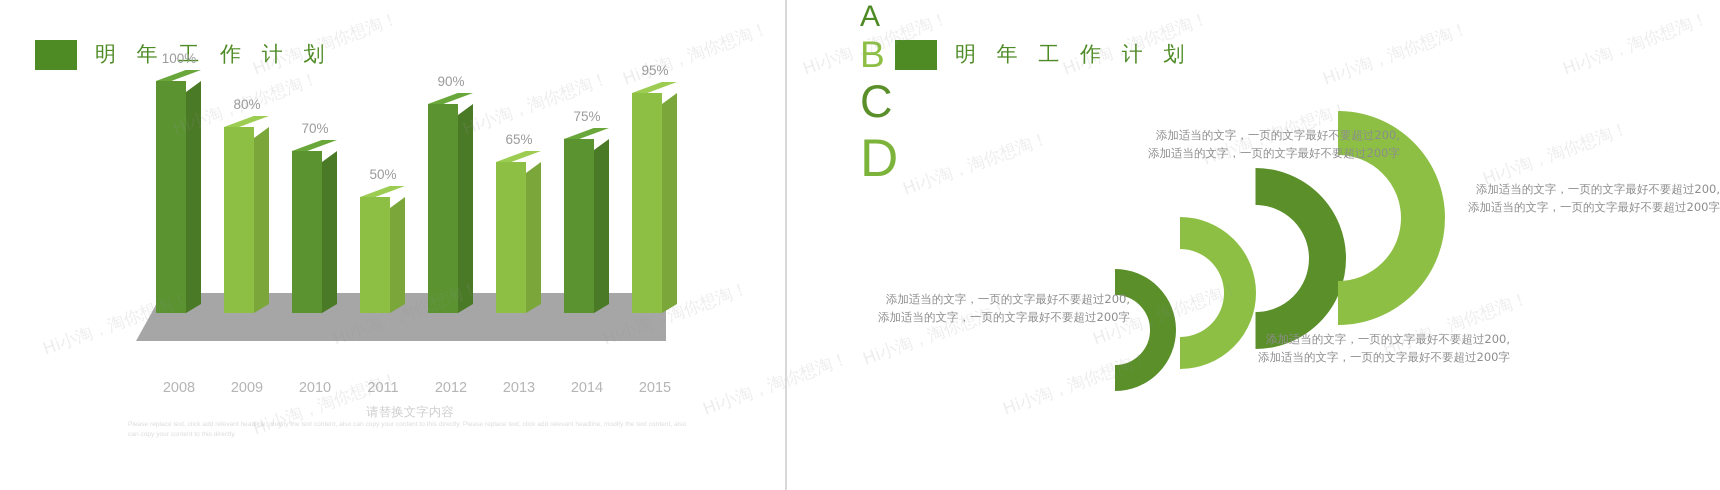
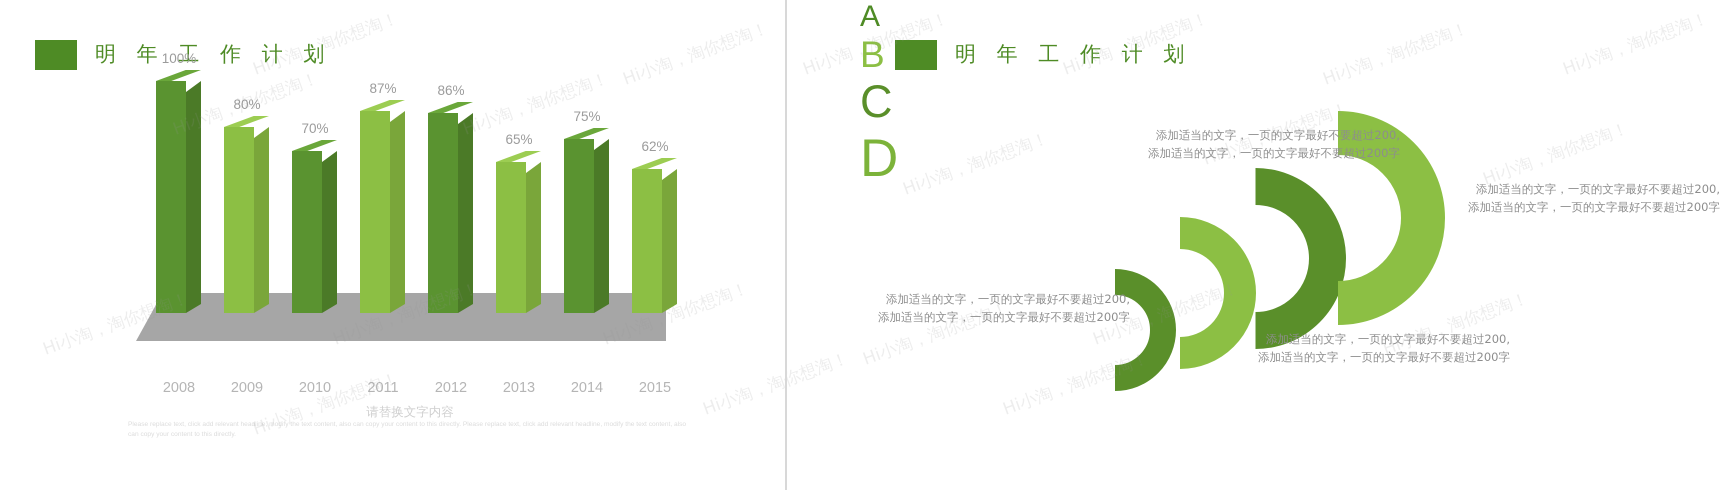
2011: 50% -> 87%
2012: 90% -> 86%
2015: 95% -> 62%
